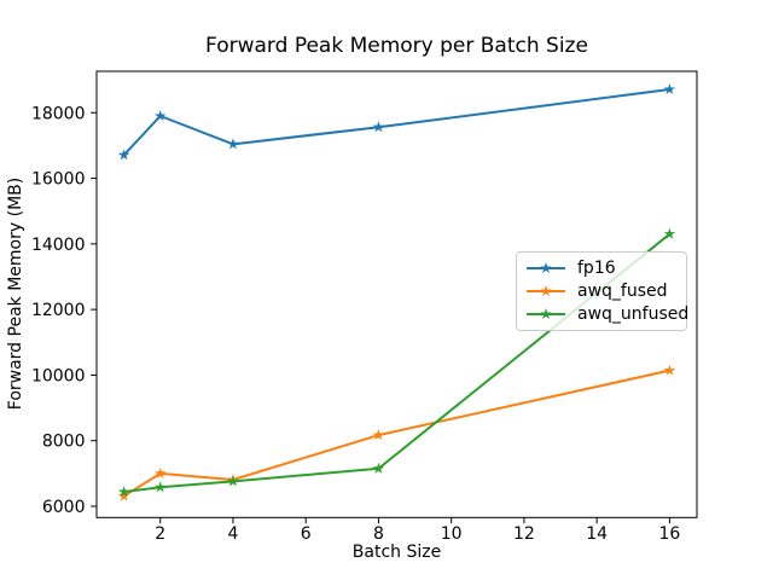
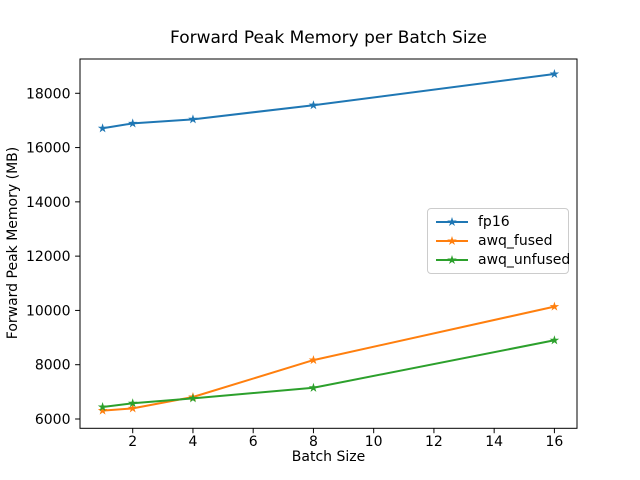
fp16/2: 17900 -> 16900
awq_fused/2: 7000 -> 6400
awq_unfused/16: 14300 -> 8900
